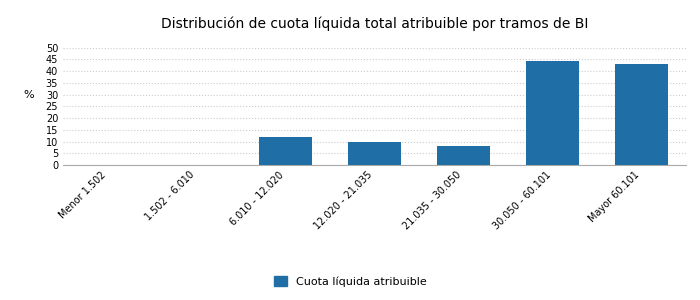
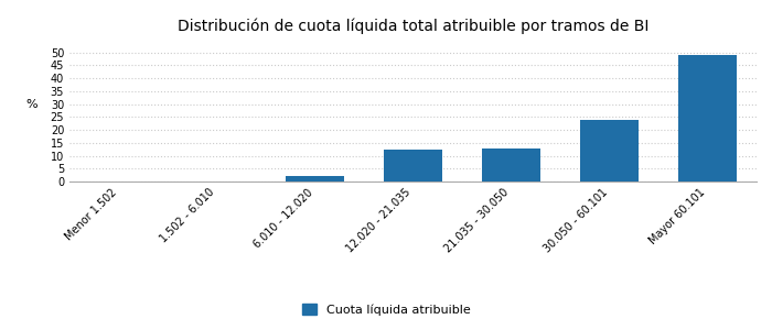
6.010 - 12.020: 12.0 -> 2.0
12.020 - 21.035: 10.0 -> 12.5
21.035 - 30.050: 8.0 -> 13.0
30.050 - 60.101: 44.5 -> 24.0
Mayor 60.101: 43.0 -> 49.0
